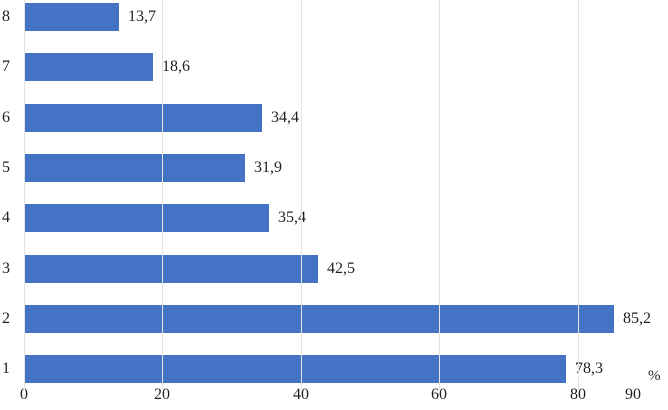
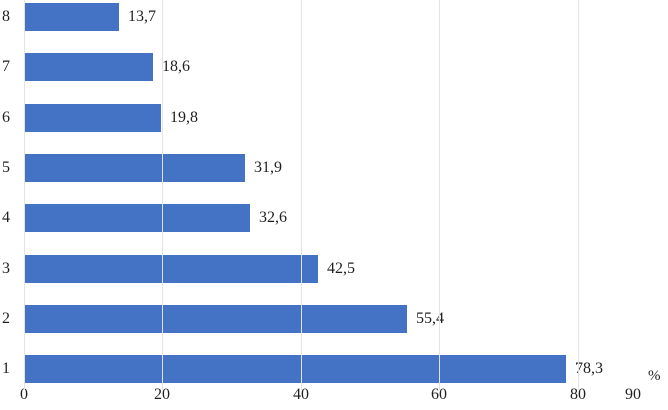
6: 34,4 -> 19,8
4: 35,4 -> 32,6
2: 85,2 -> 55,4
